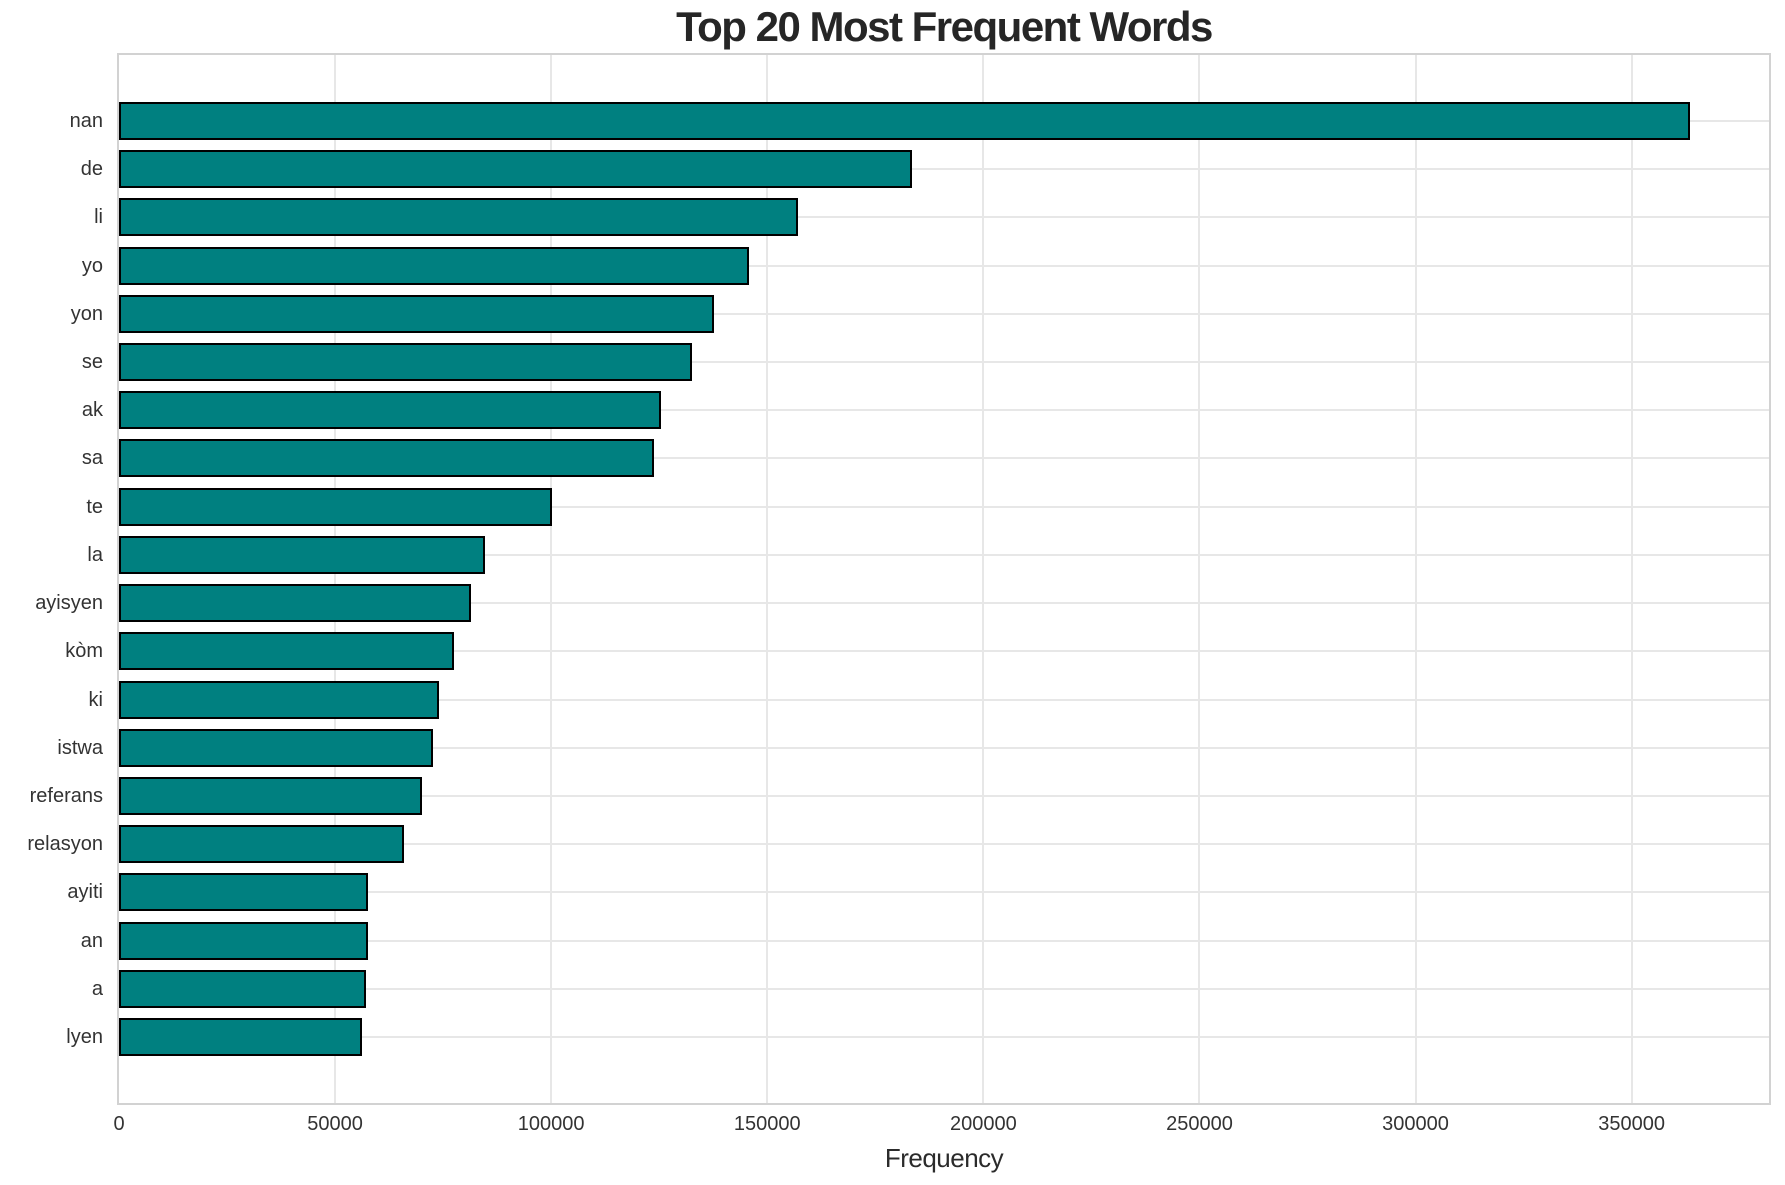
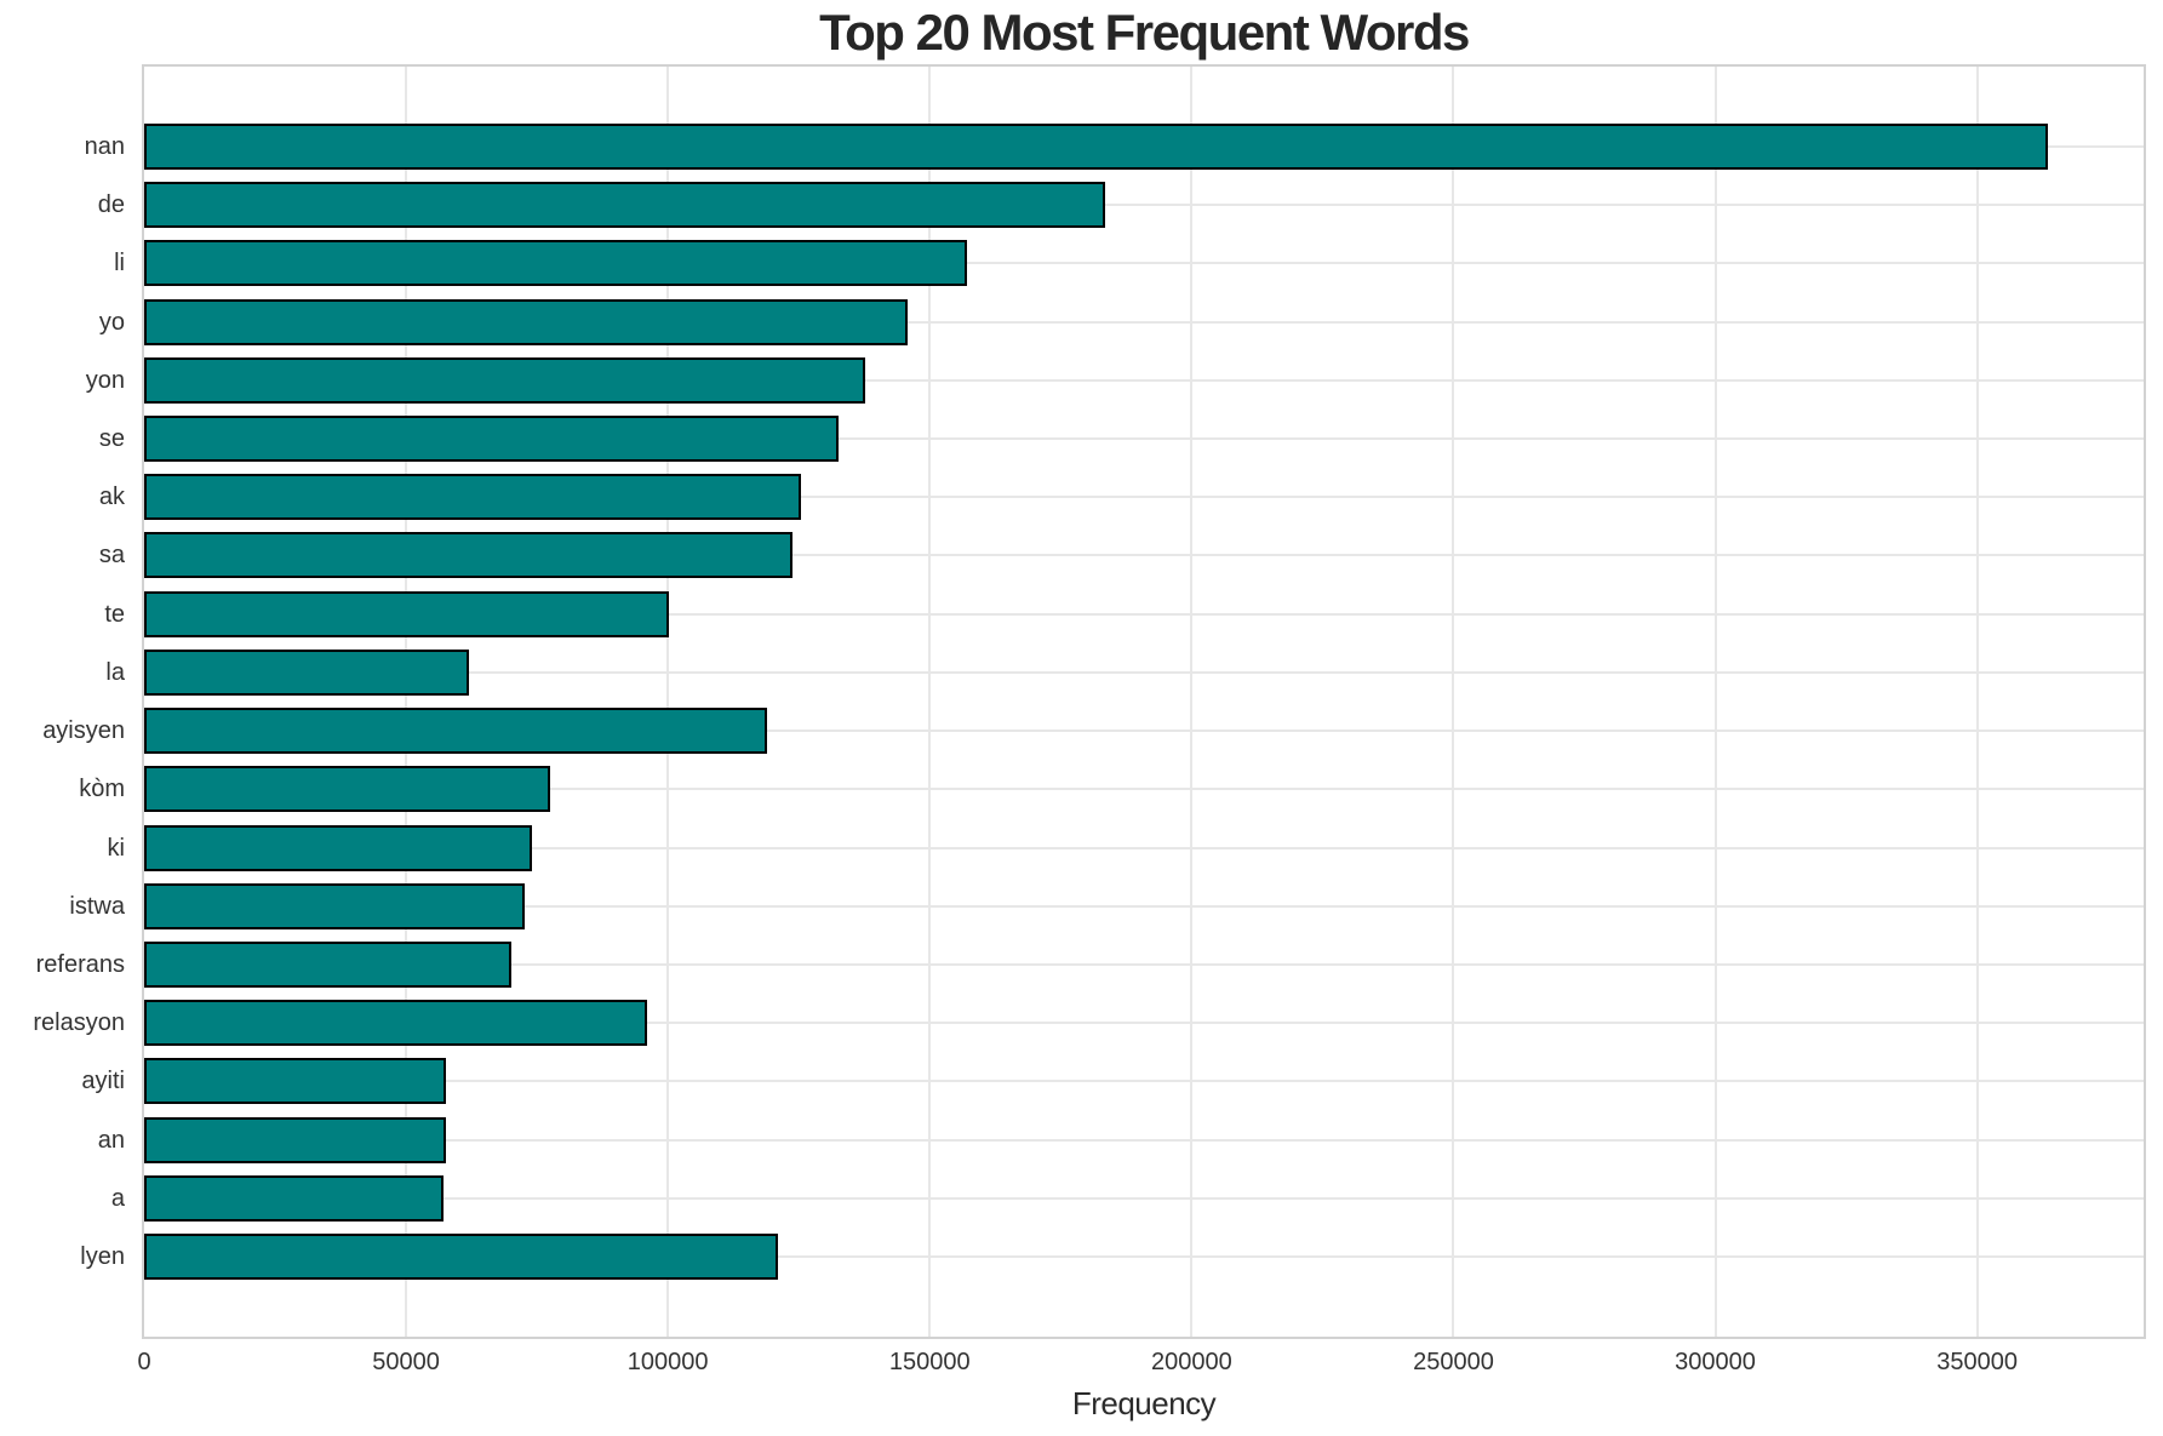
la: 85000 -> 62000
ayisyen: 82000 -> 119000
relasyon: 66000 -> 96000
lyen: 56000 -> 121000
